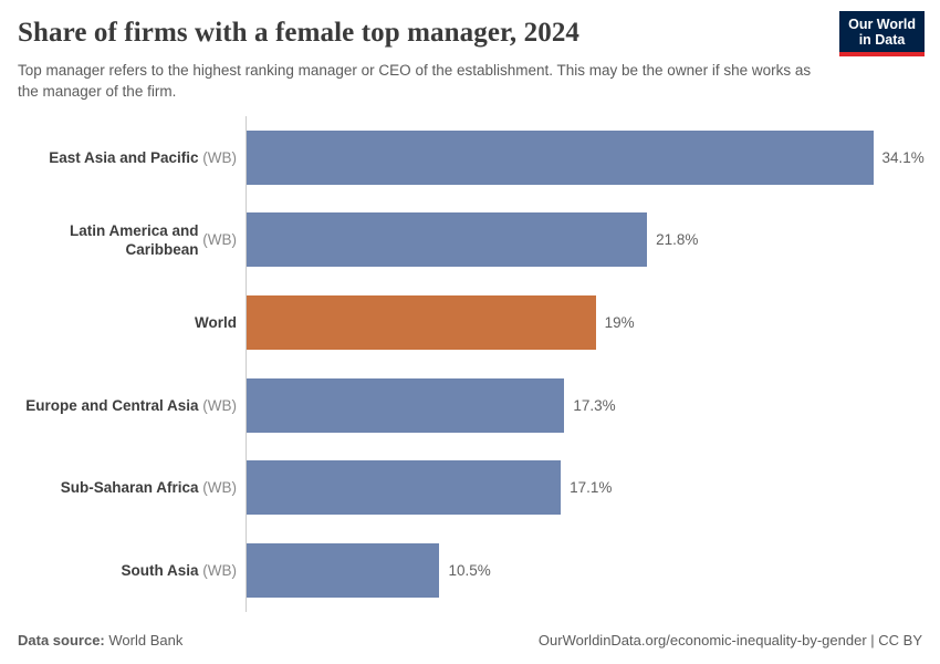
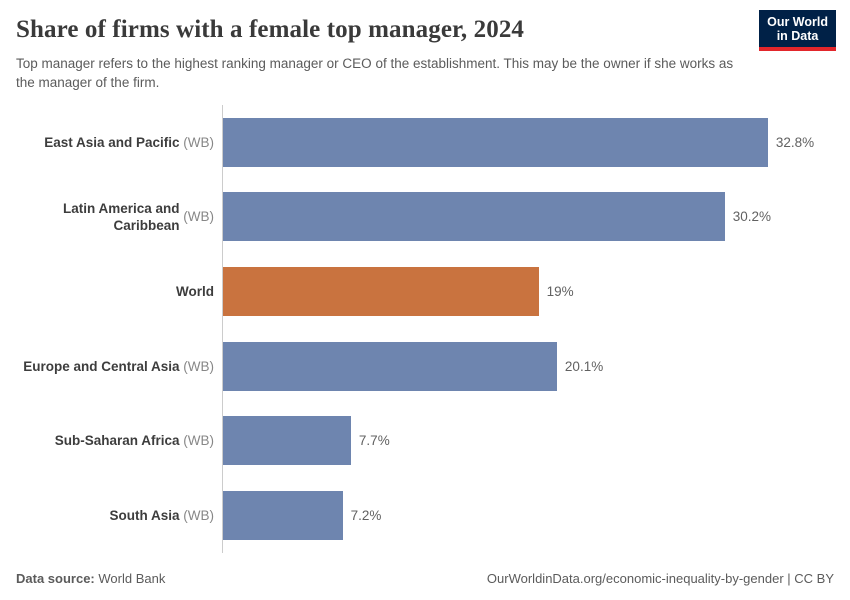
East Asia and Pacific: 34.1% -> 32.8%
Latin America and Caribbean: 21.8% -> 30.2%
Europe and Central Asia: 17.3% -> 20.1%
Sub-Saharan Africa: 17.1% -> 7.7%
South Asia: 10.5% -> 7.2%
